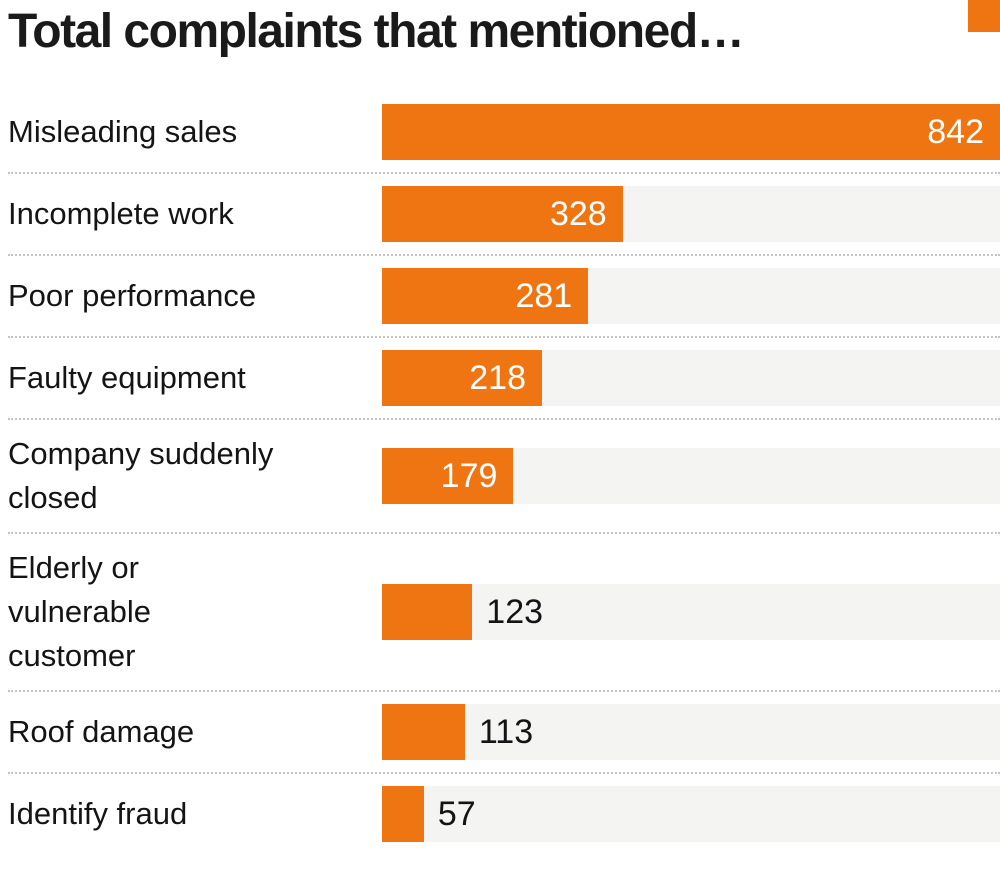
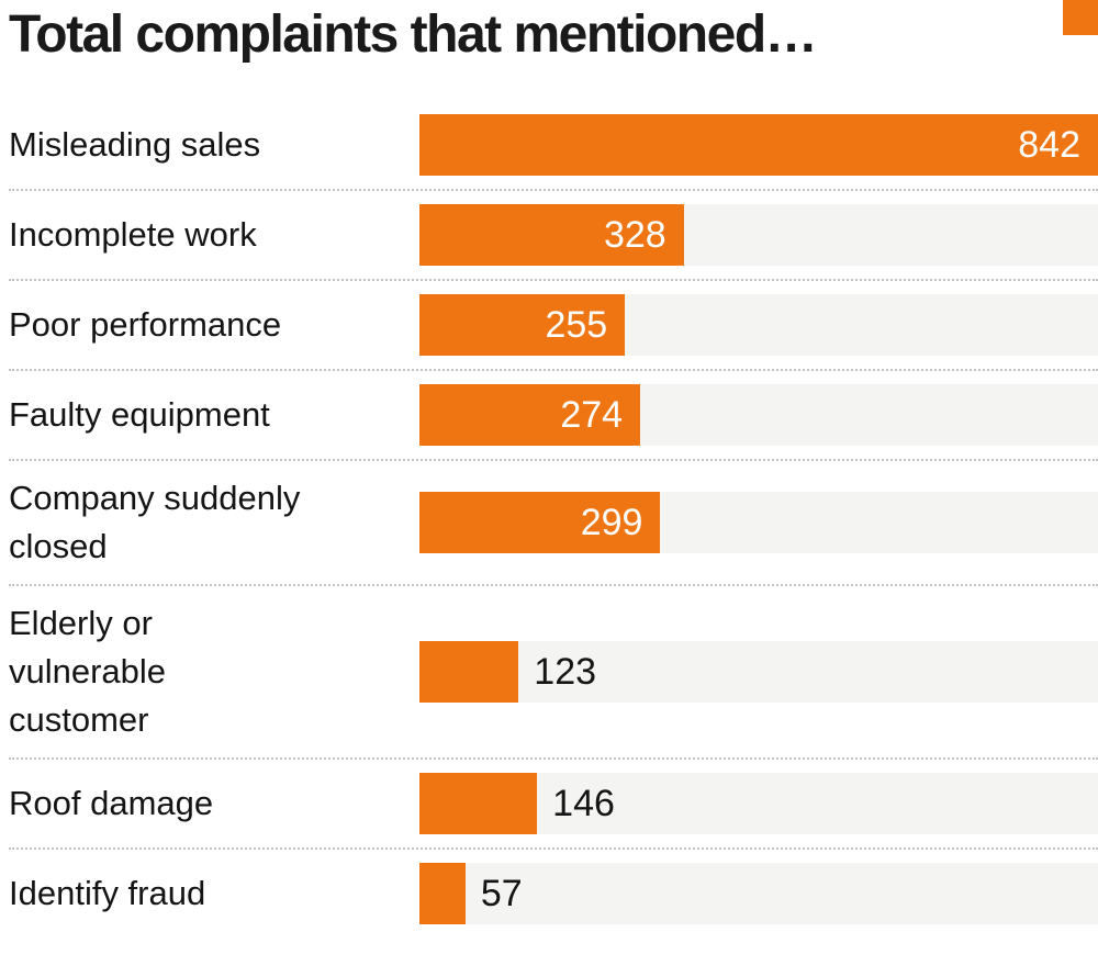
Poor performance: 281 -> 255
Faulty equipment: 218 -> 274
Company suddenly closed: 179 -> 299
Roof damage: 113 -> 146
